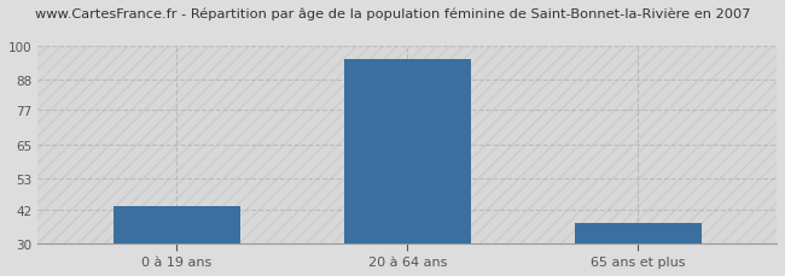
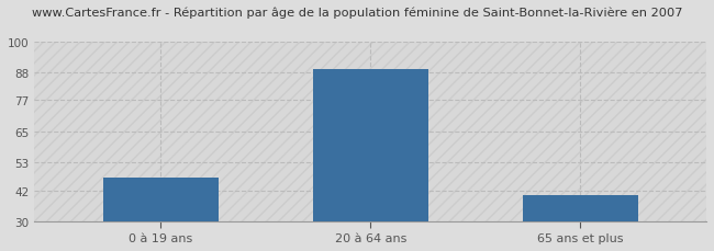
0 à 19 ans: 43 -> 47
20 à 64 ans: 95 -> 89
65 ans et plus: 37 -> 40
